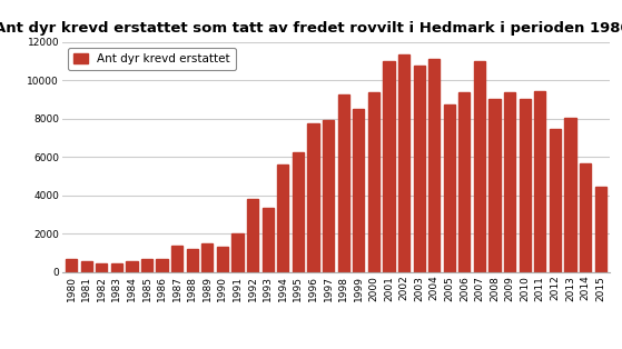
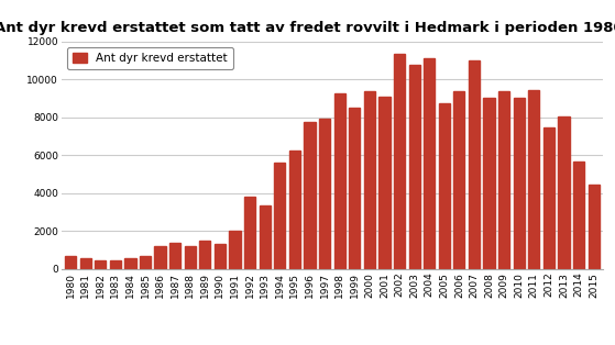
1986: 700 -> 1200
2001: 11000 -> 9100
